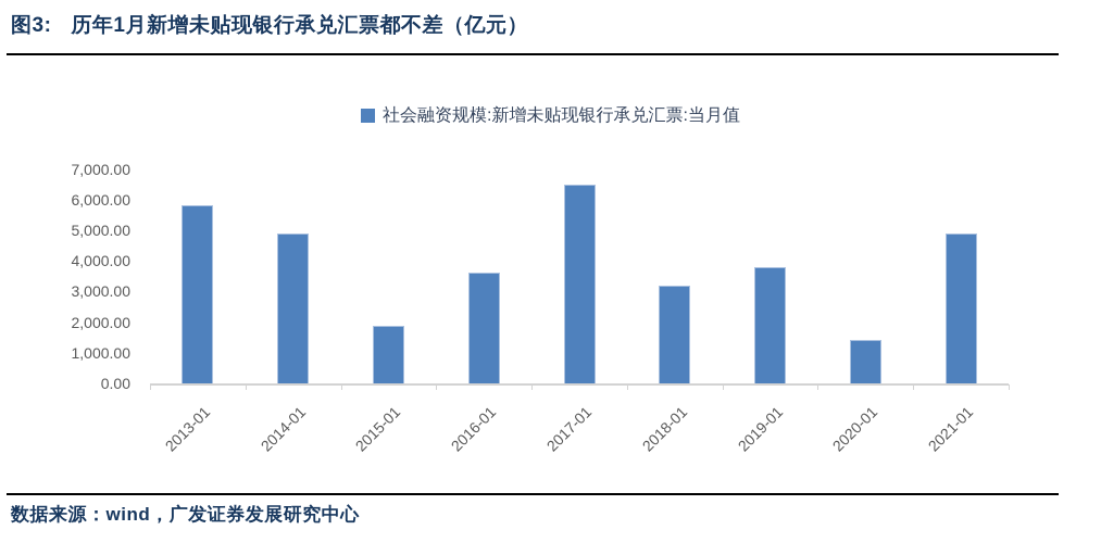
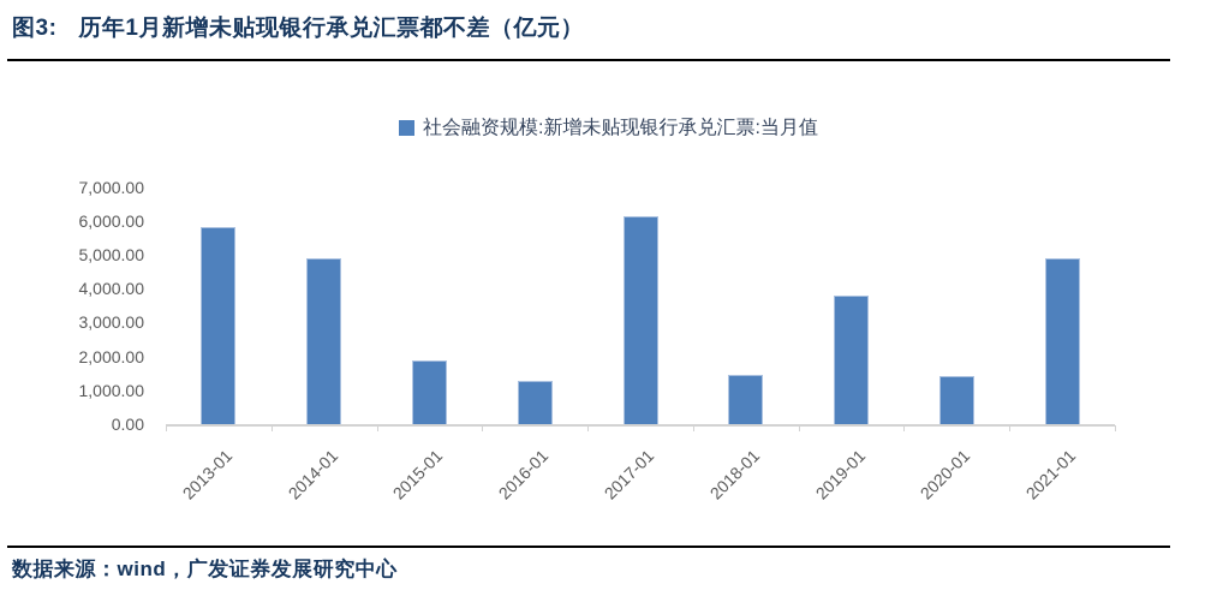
2016-01: 3600 -> 1300
2017-01: 6500 -> 6100
2018-01: 3200 -> 1400
